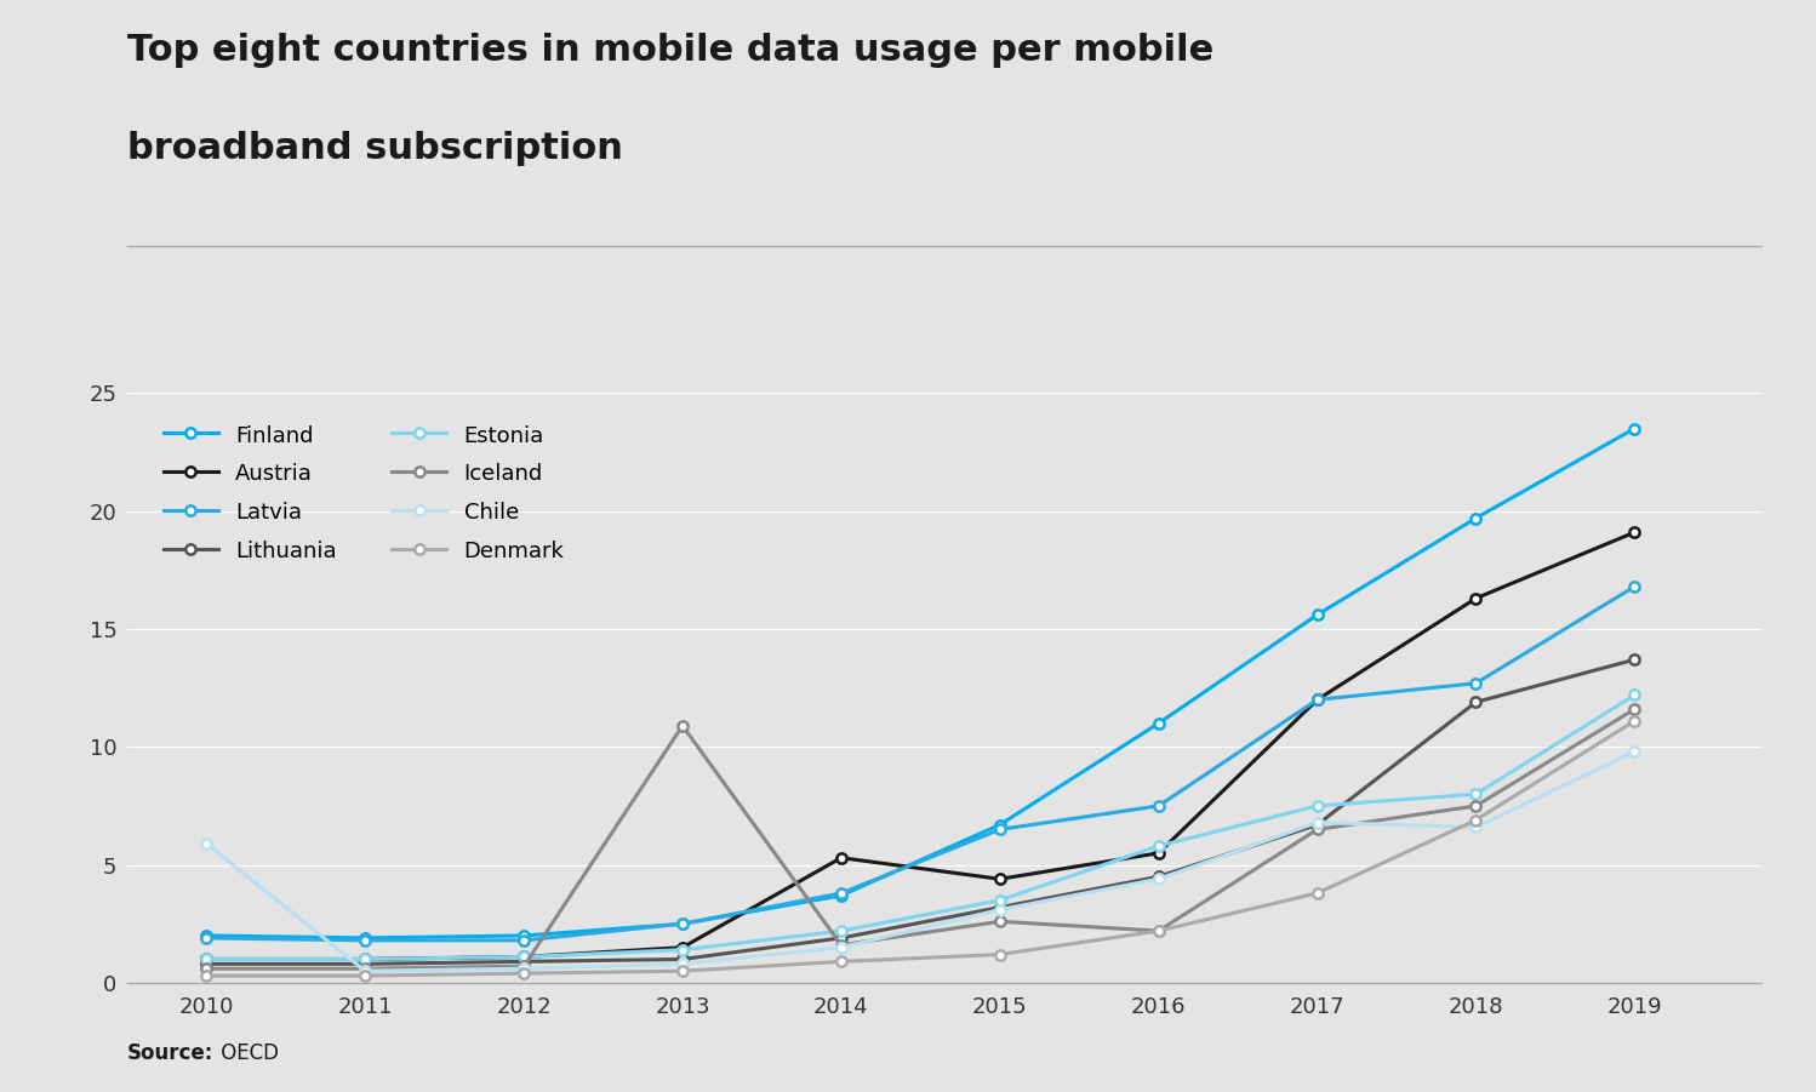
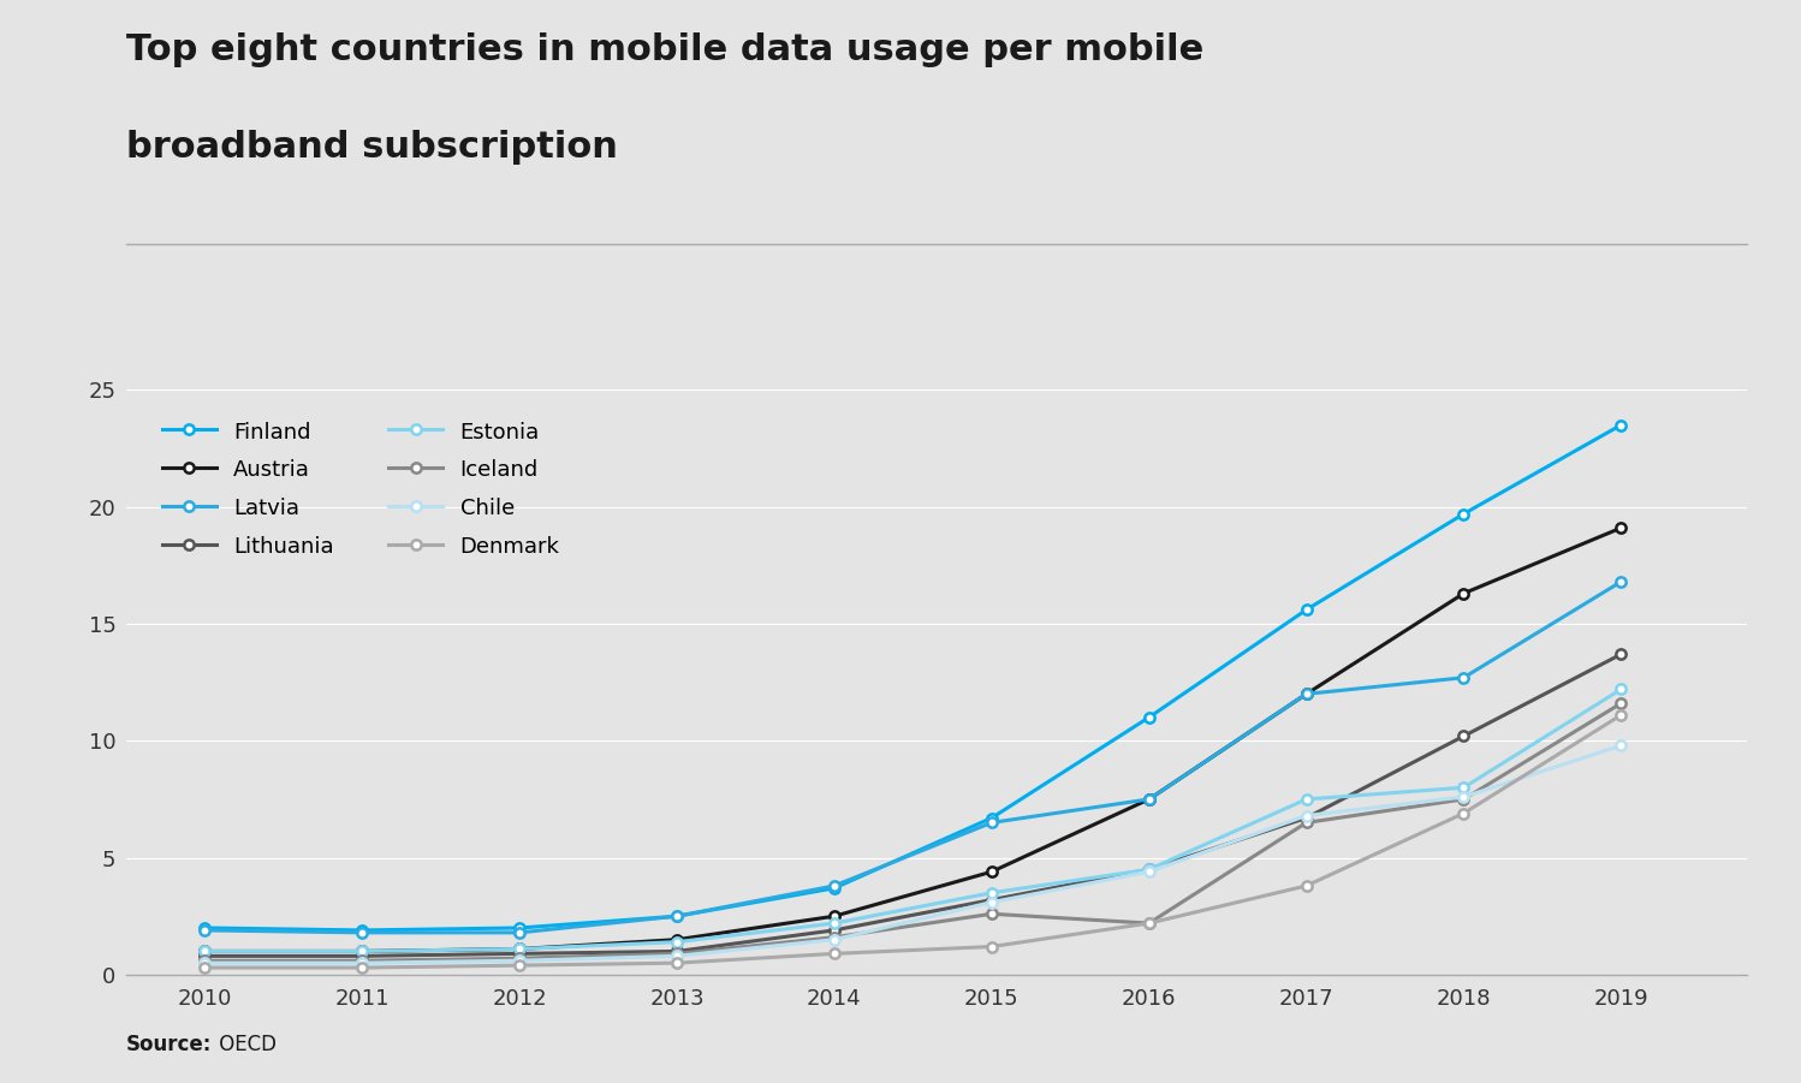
Chile/2010: 5.9 -> 0.5
Iceland/2013: 10.9 -> 0.9
Austria/2014: 5.3 -> 2.5
Austria/2016: 5.5 -> 7.5
Estonia/2016: 5.8 -> 4.5
Lithuania/2018: 11.9 -> 10.2
Chile/2018: 6.6 -> 7.6
